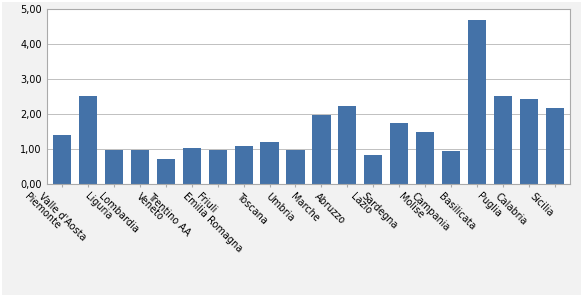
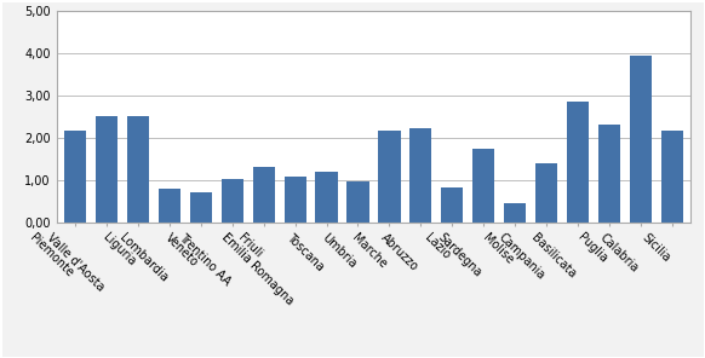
Piemonte: 1,40 -> 2,15
Liguria: 0,95 -> 2,50
Lombardia: 0,95 -> 0,80
Friuli: 0,95 -> 1,30
Marche: 1,95 -> 2,15
Molise: 1,47 -> 0,45
Campania: 0,92 -> 1,40
Basilicata: 4,68 -> 2,85
Puglia: 2,51 -> 2,30
Calabria: 2,43 -> 3,95
